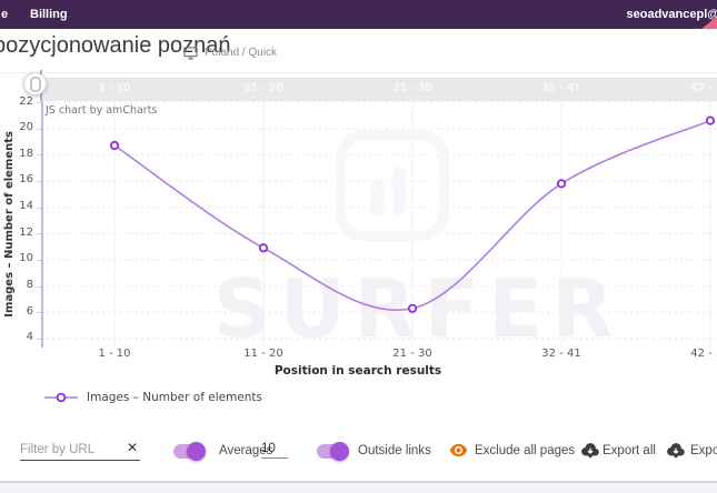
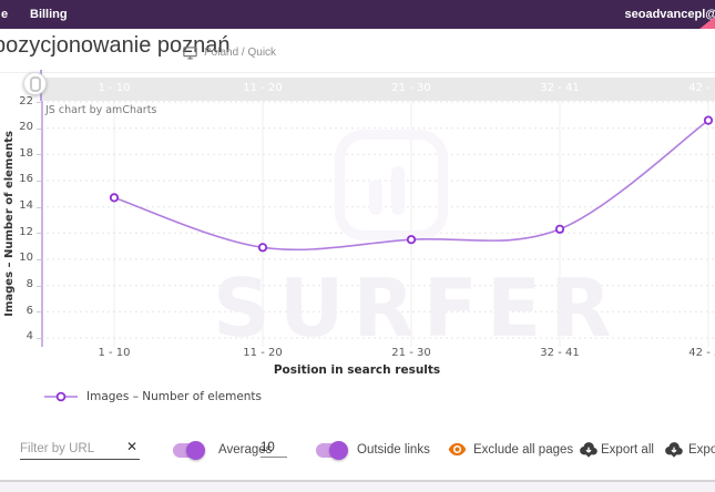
1 - 10: 18.7 -> 14.7
21 - 30: 6.3 -> 11.5
32 - 41: 15.8 -> 12.3
